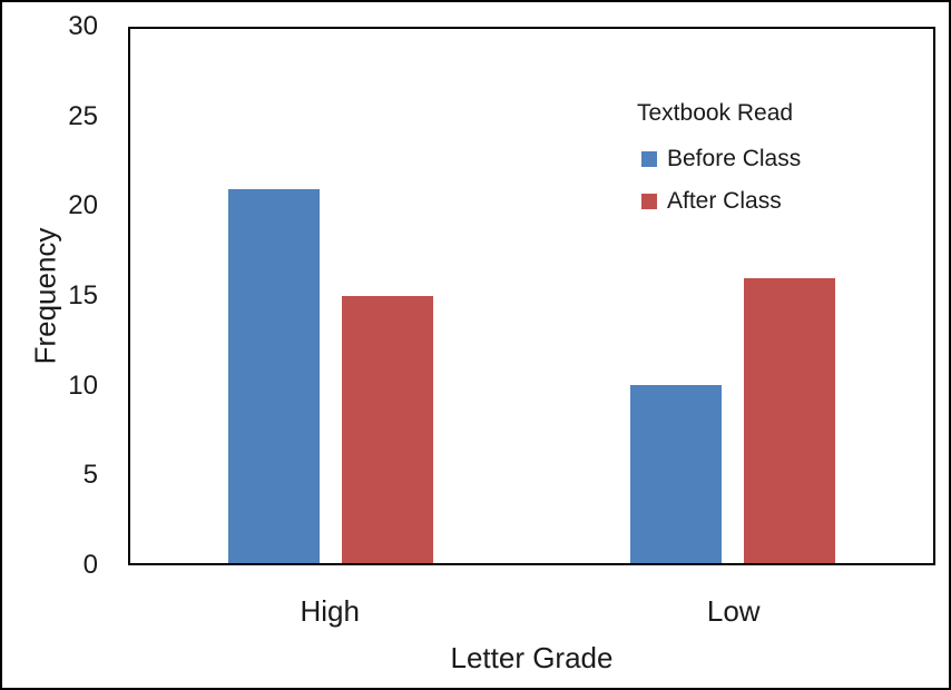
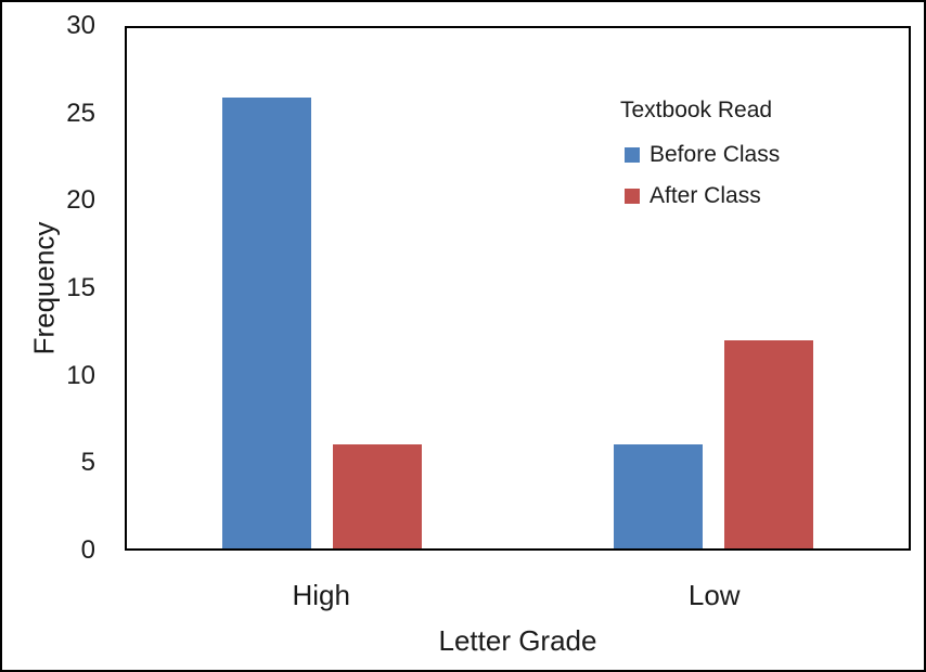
Before Class/High: 21 -> 26
After Class/High: 15 -> 6
Before Class/Low: 10 -> 6
After Class/Low: 16 -> 12
